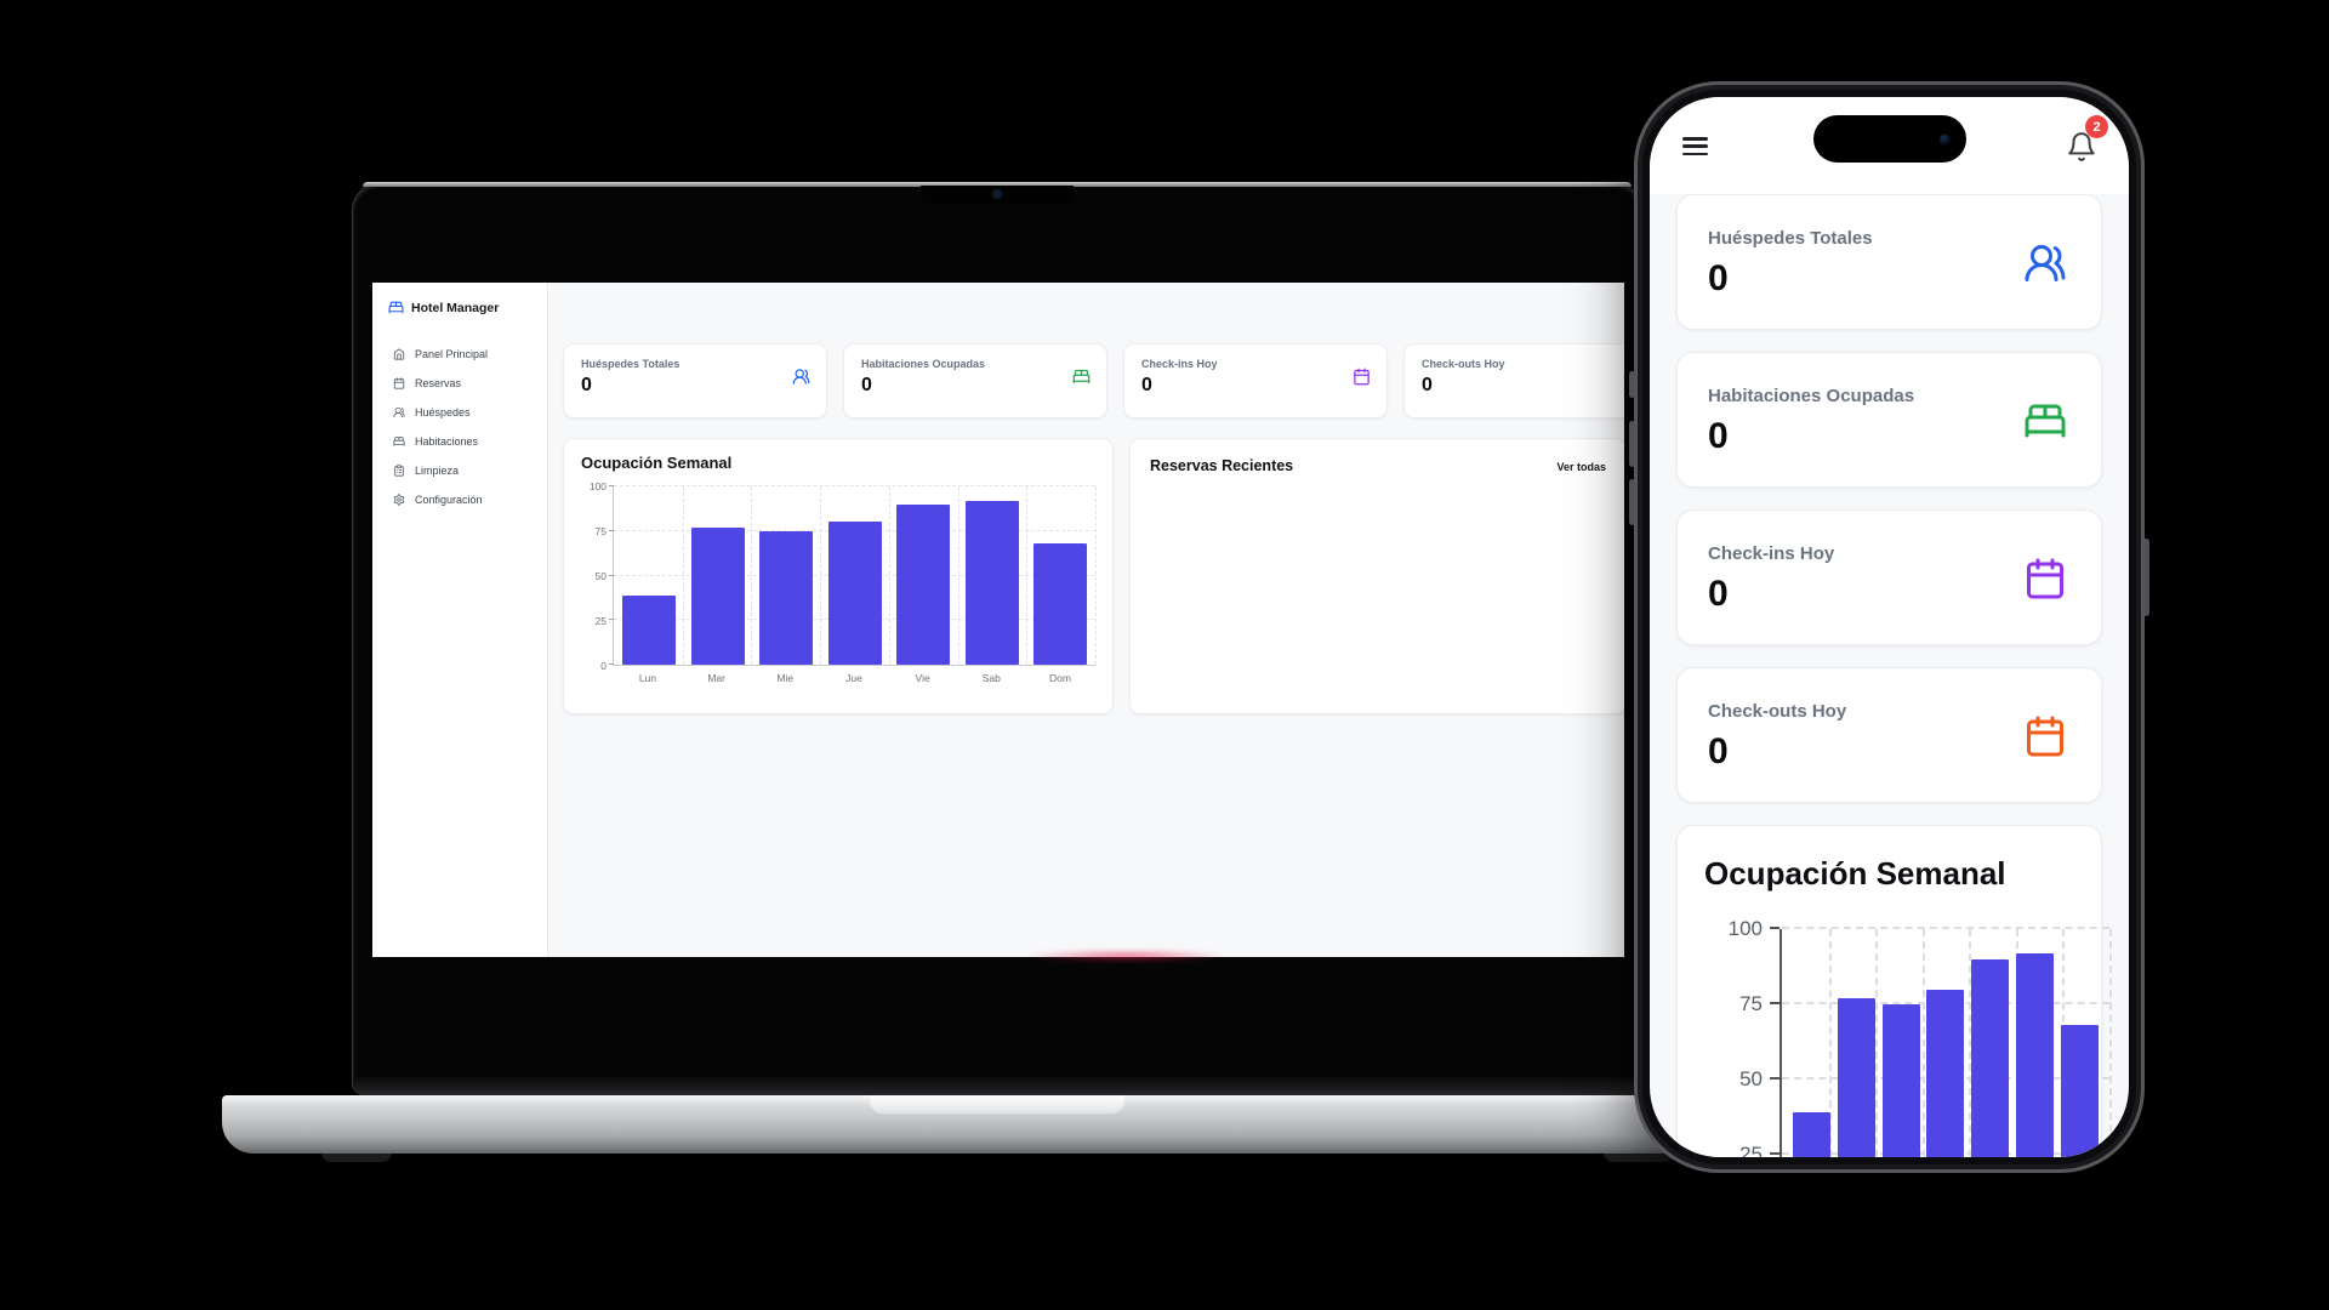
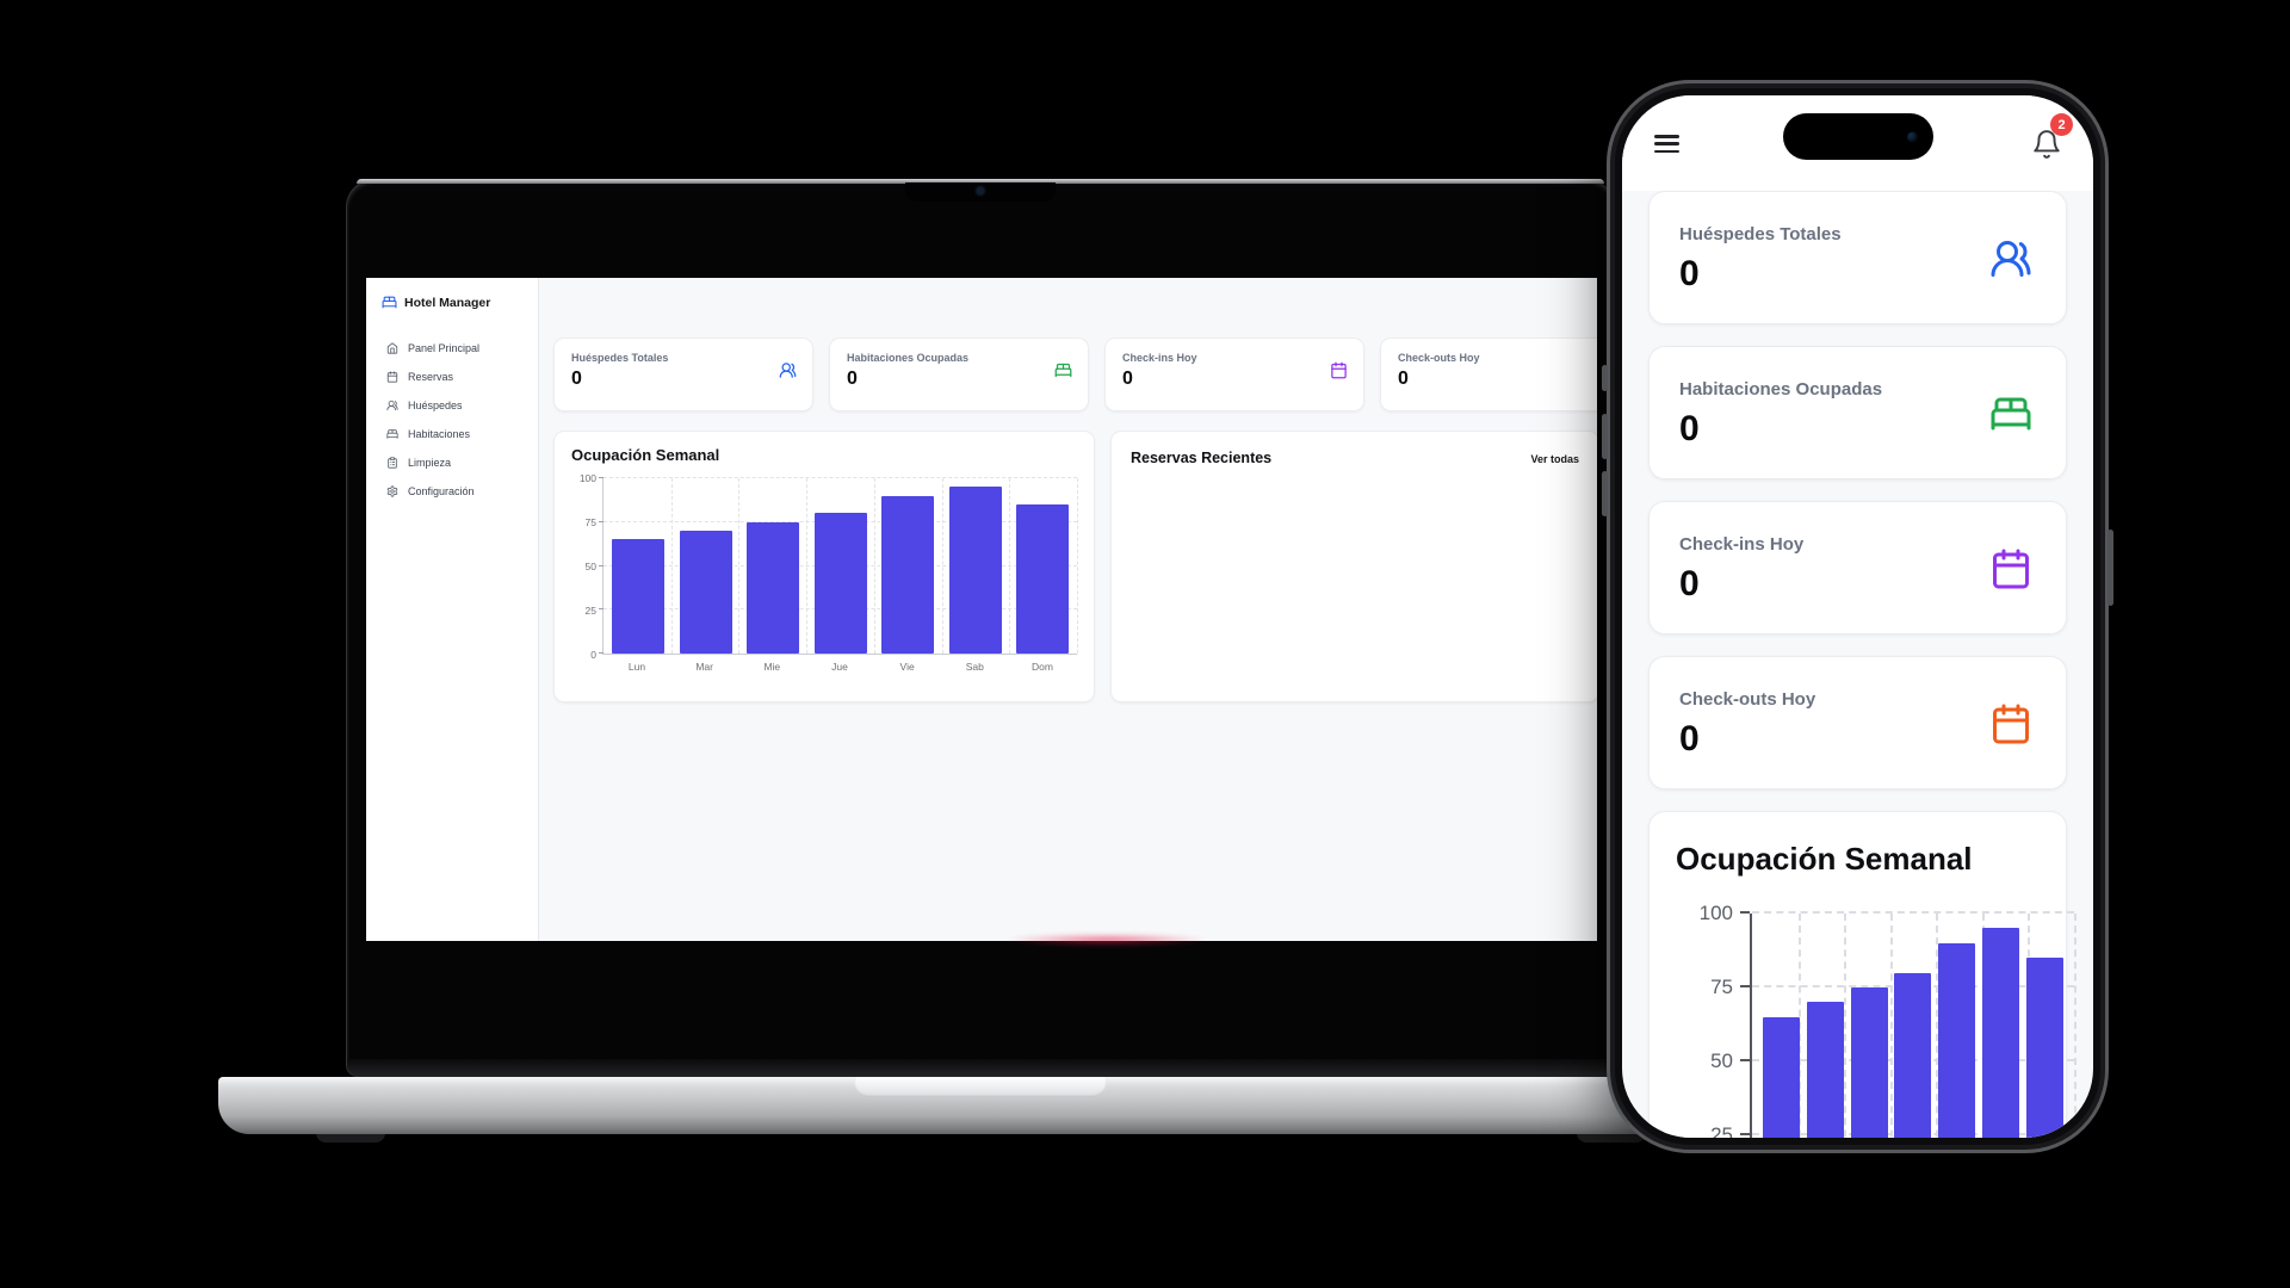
Lun: 39 -> 65
Mar: 77 -> 70
Sab: 92 -> 95
Dom: 68 -> 85
